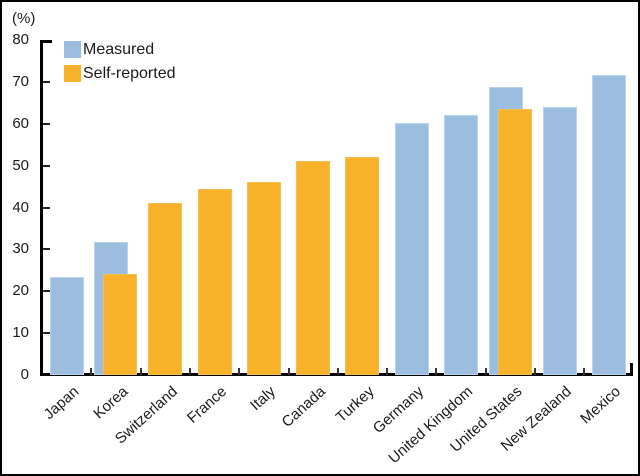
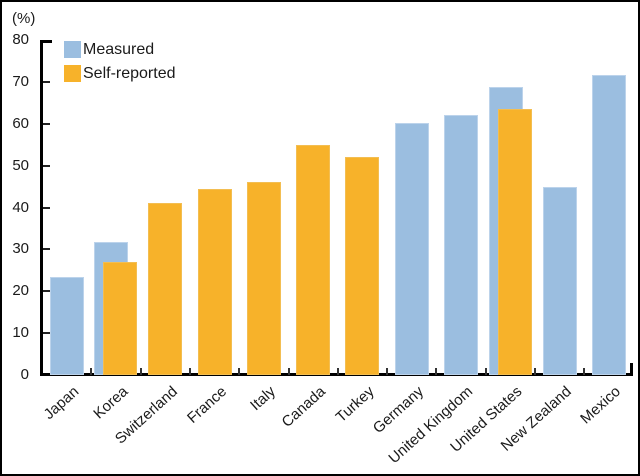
Self-reported/Korea: 24 -> 27
Self-reported/Canada: 51 -> 55
Measured/New Zealand: 64 -> 45
